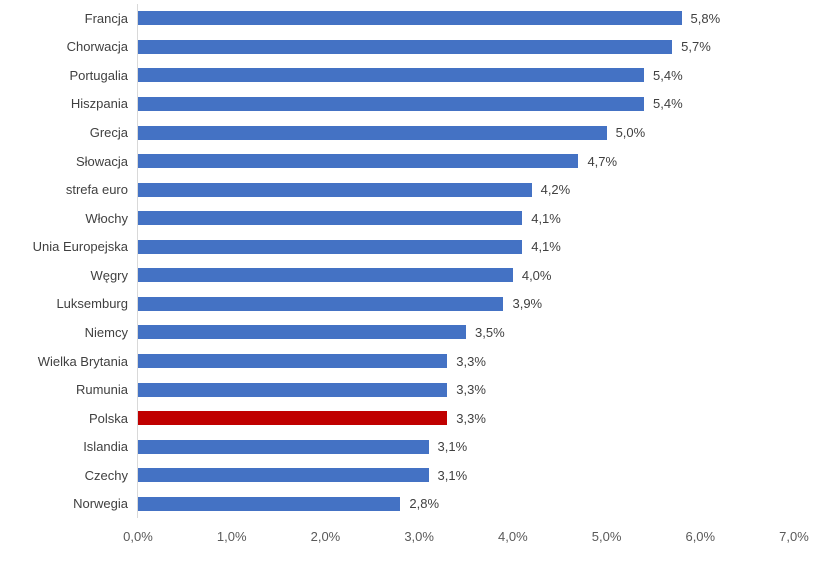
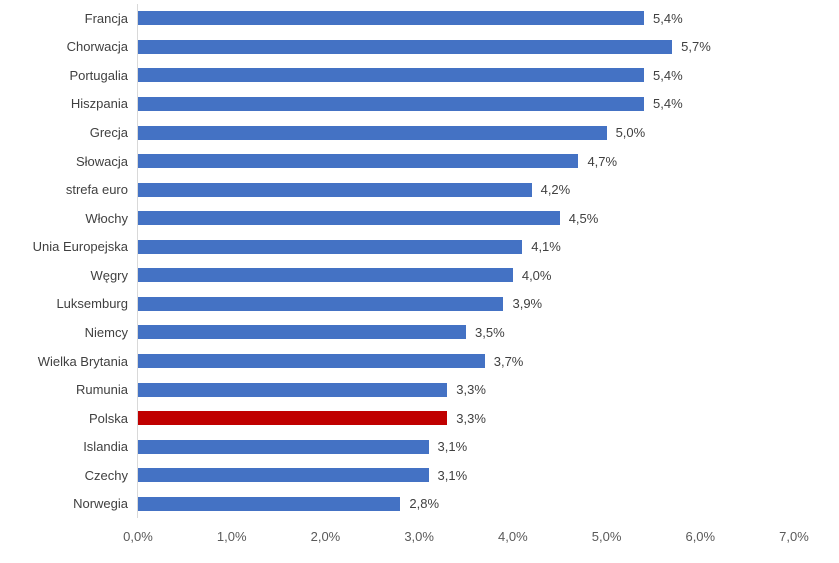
Francja: 5,8% -> 5,4%
Włochy: 4,1% -> 4,5%
Wielka Brytania: 3,3% -> 3,7%
